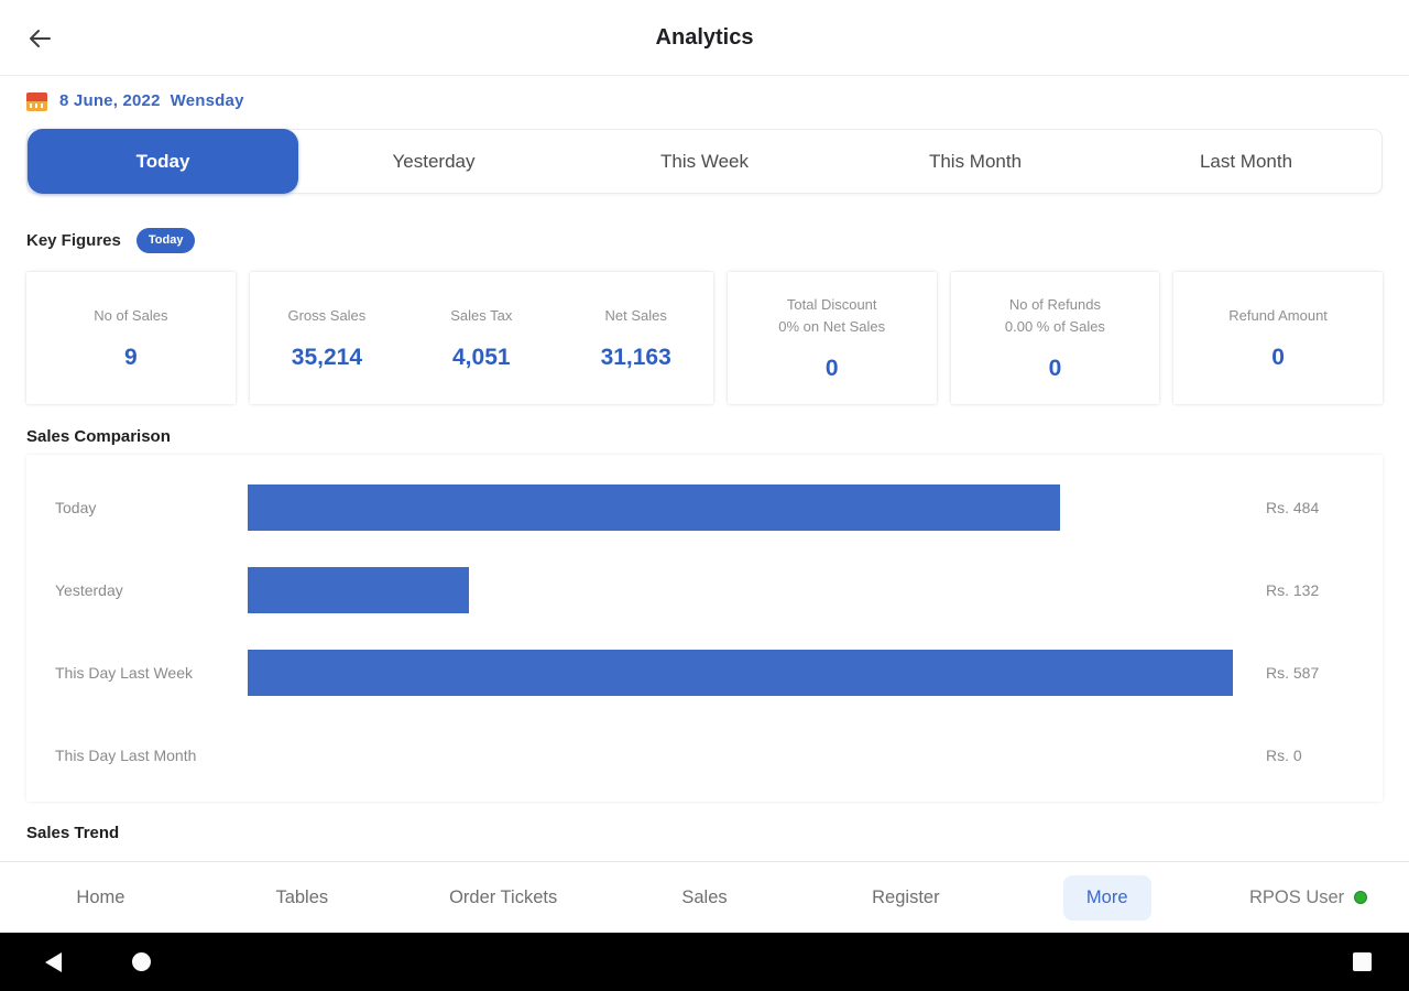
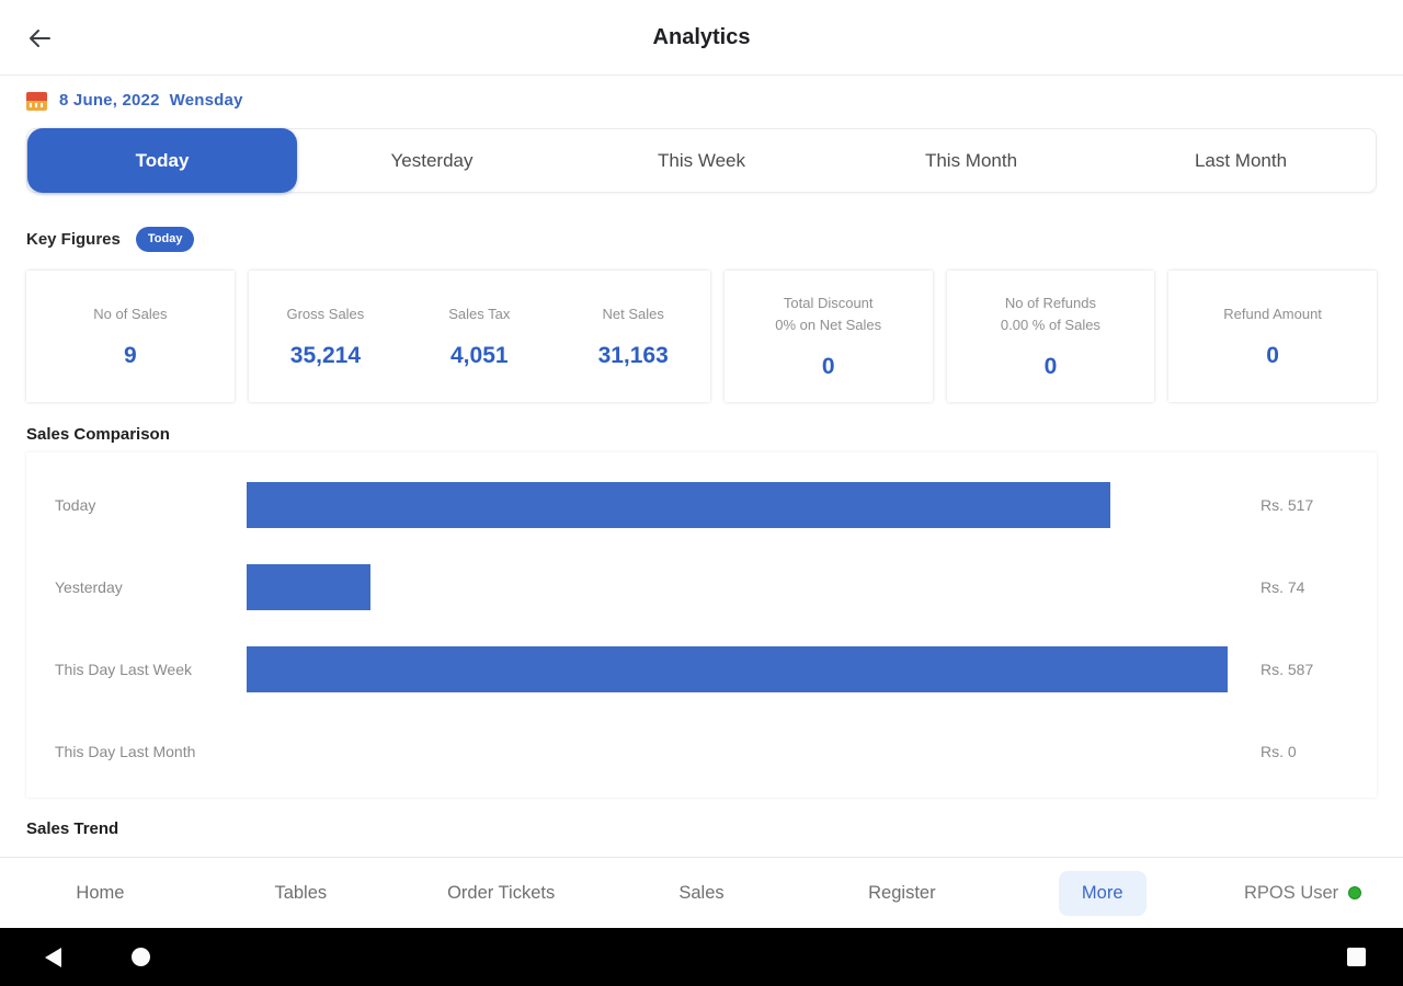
Today: 484 -> 517
Yesterday: 132 -> 74
